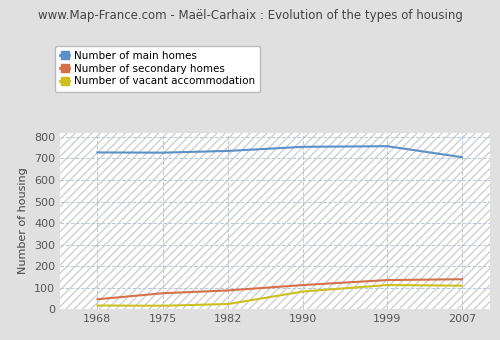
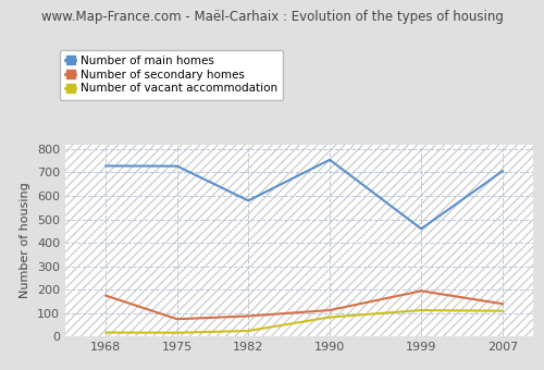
Number of secondary homes/1968: 47 -> 175
Number of main homes/1982: 735 -> 580
Number of main homes/1999: 757 -> 460
Number of secondary homes/1999: 136 -> 195
